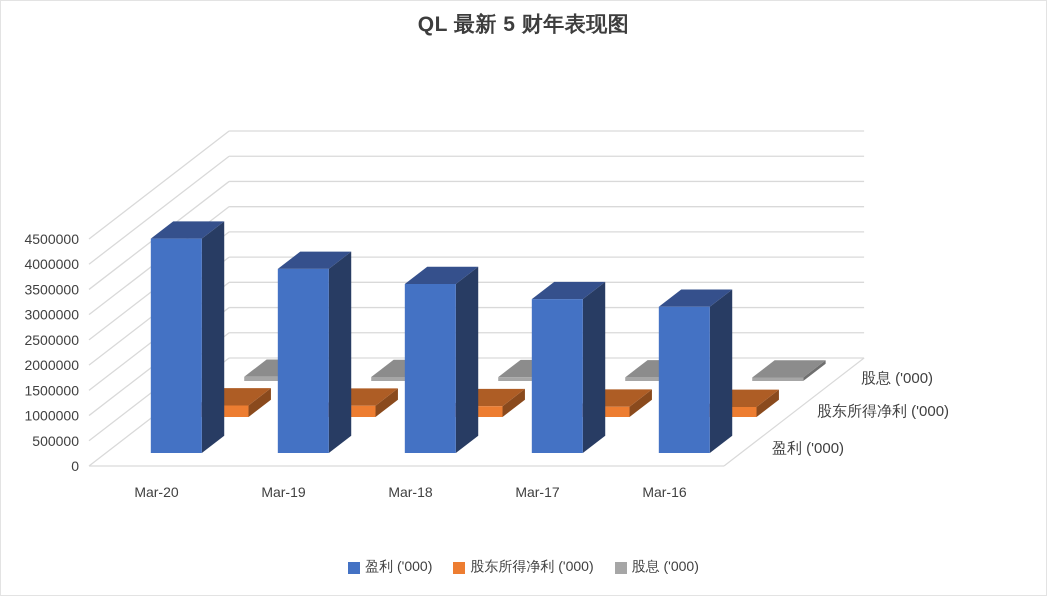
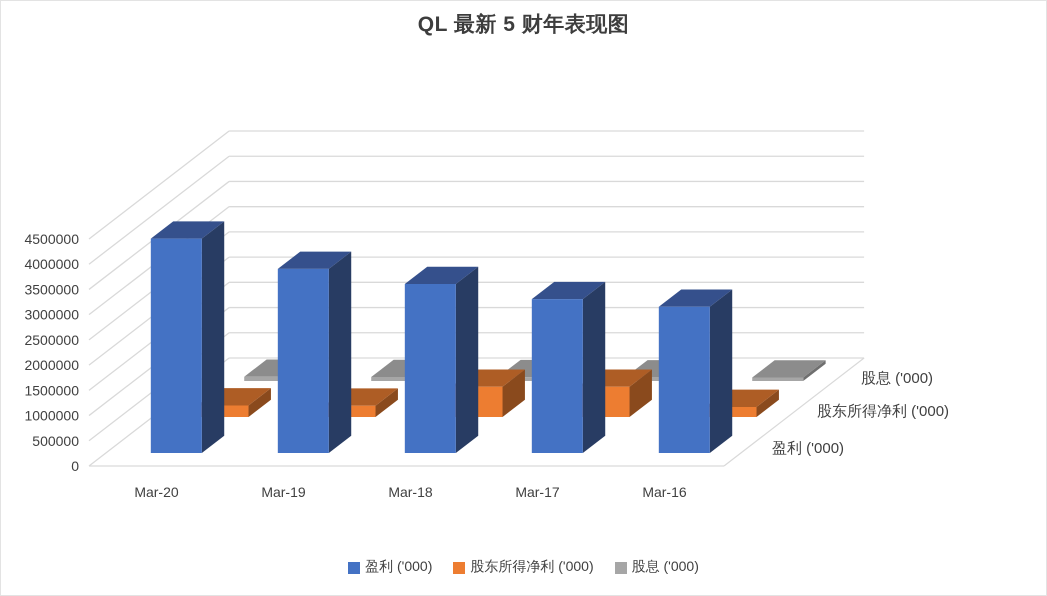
股东所得净利 ('000)/Mar-18: 200000 -> 600000
股东所得净利 ('000)/Mar-17: 200000 -> 600000
